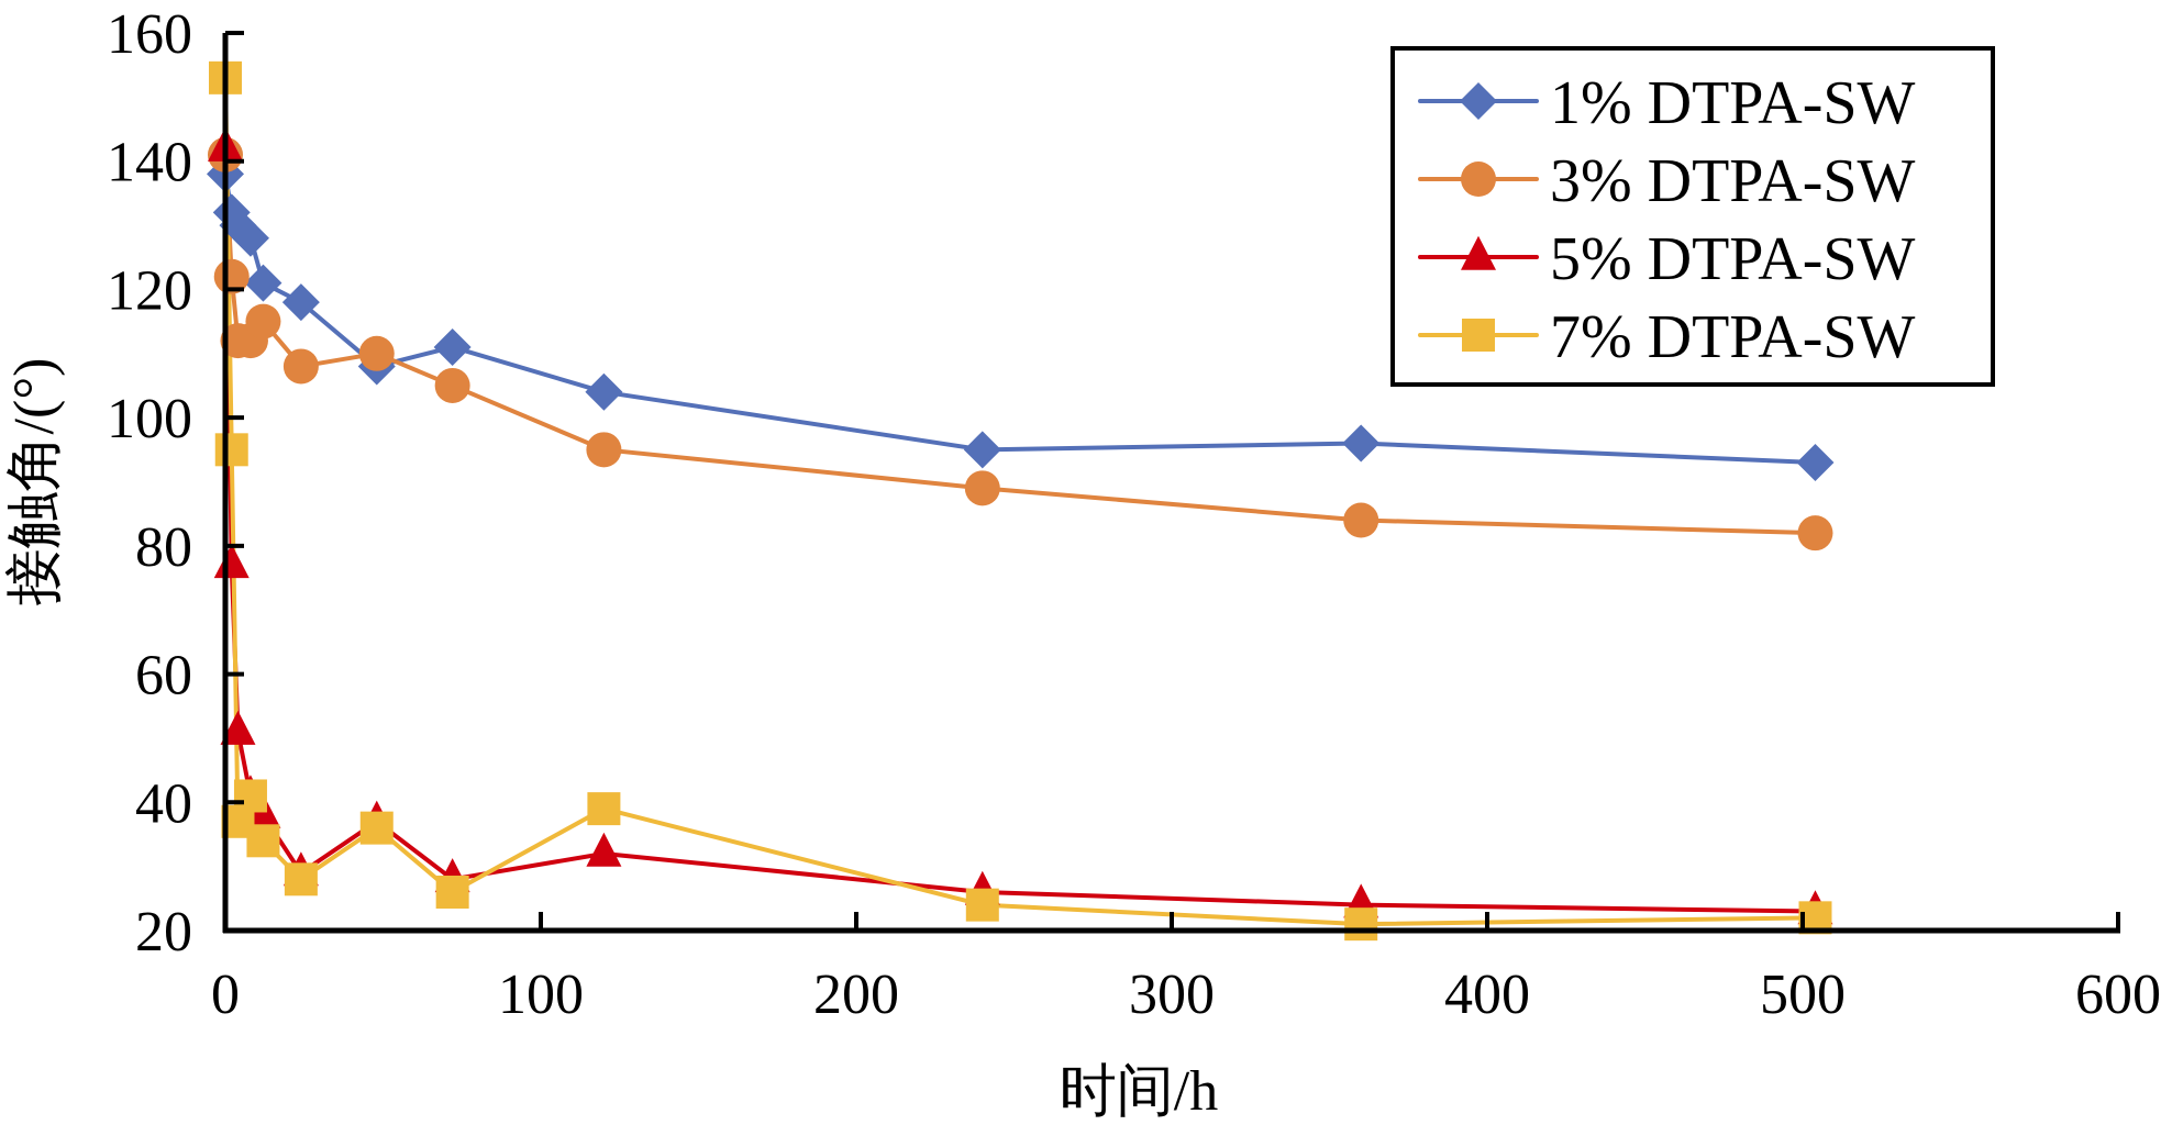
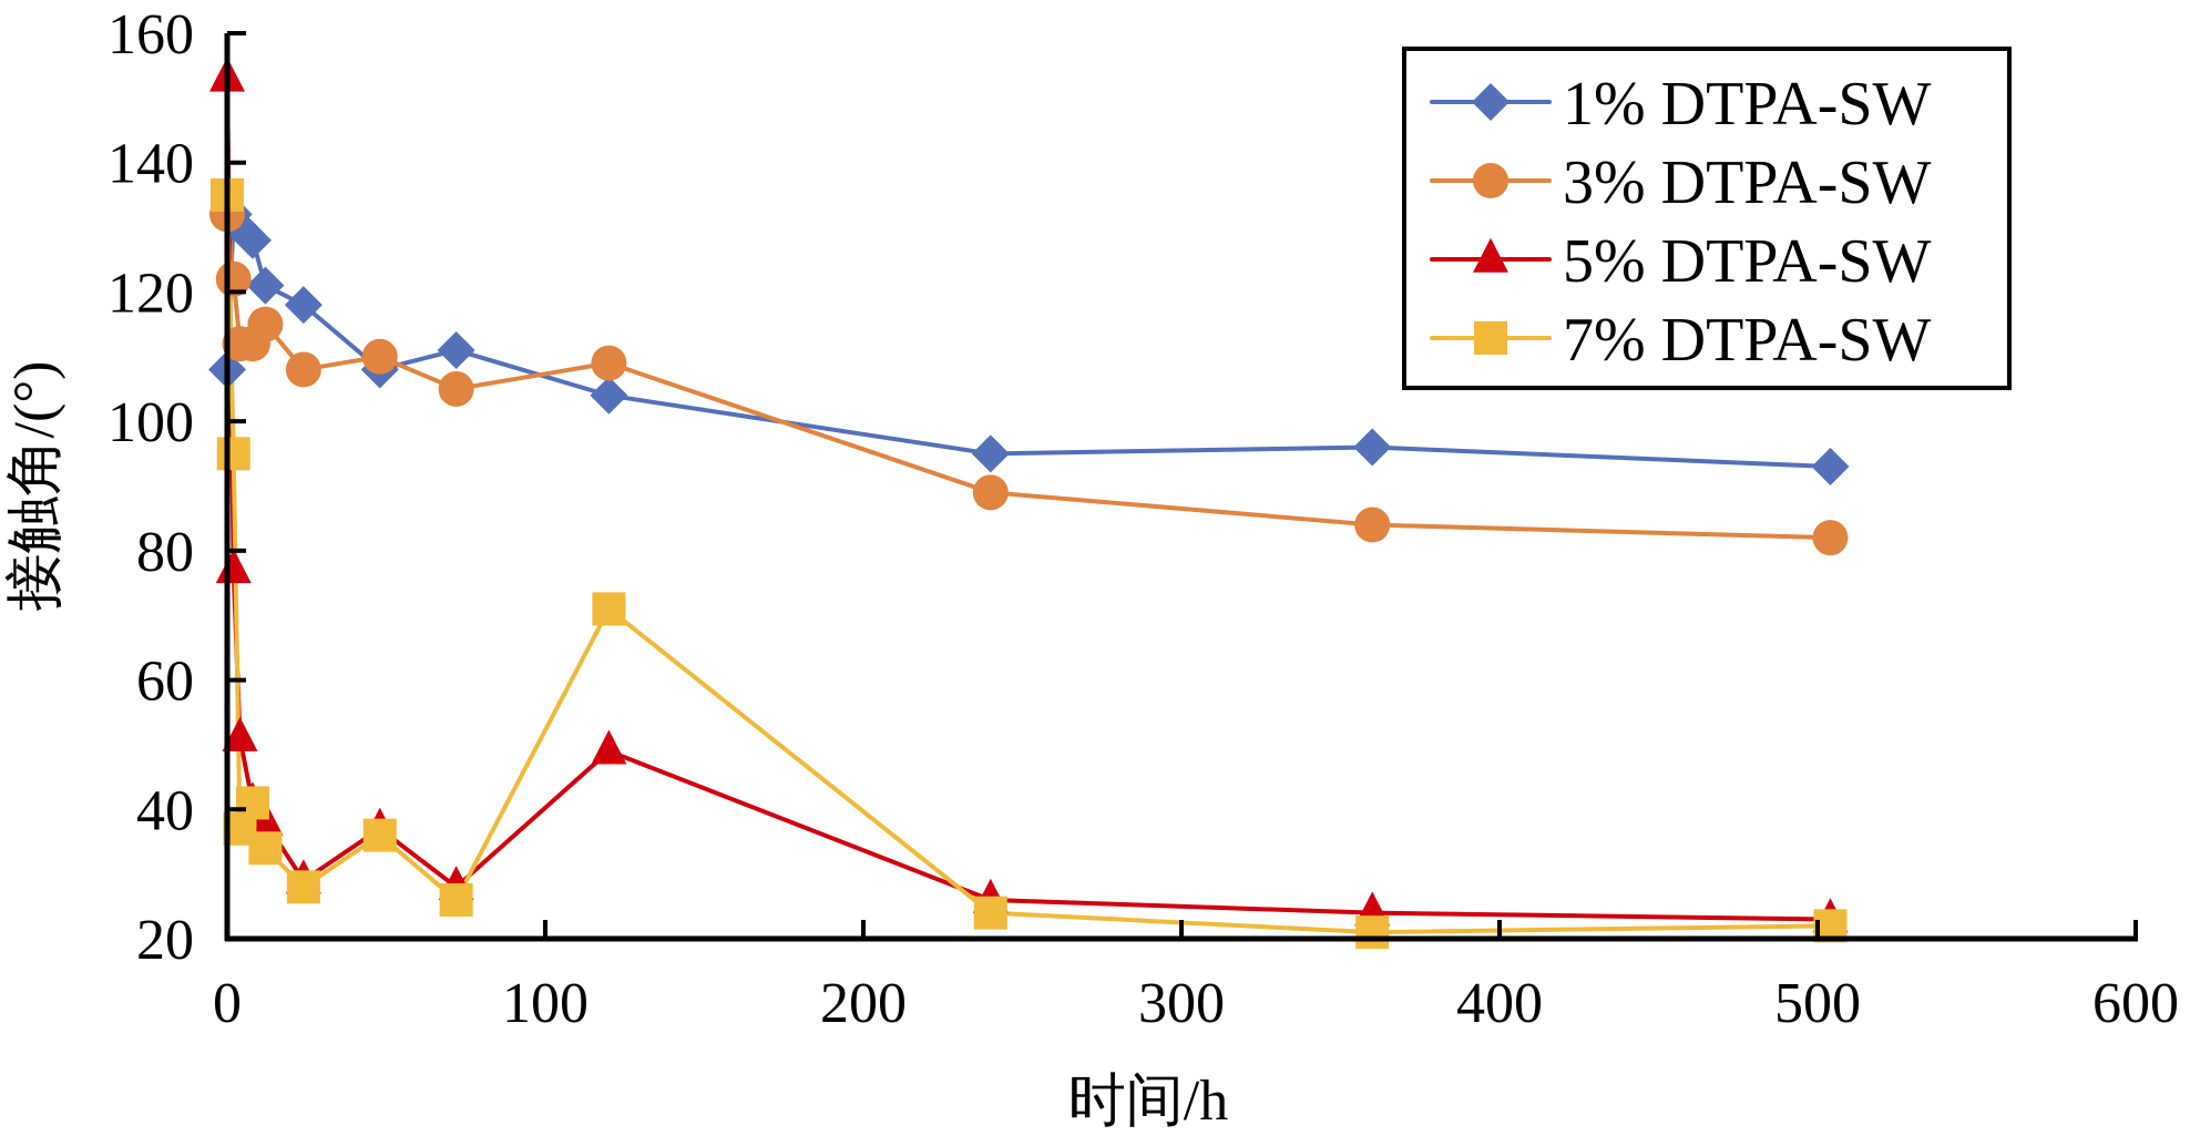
1% DTPA-SW/0: 138 -> 108
3% DTPA-SW/0: 141 -> 132
5% DTPA-SW/0: 142 -> 153
7% DTPA-SW/0: 153 -> 135
3% DTPA-SW/120: 95 -> 109
5% DTPA-SW/120: 32 -> 49
7% DTPA-SW/120: 39 -> 71
